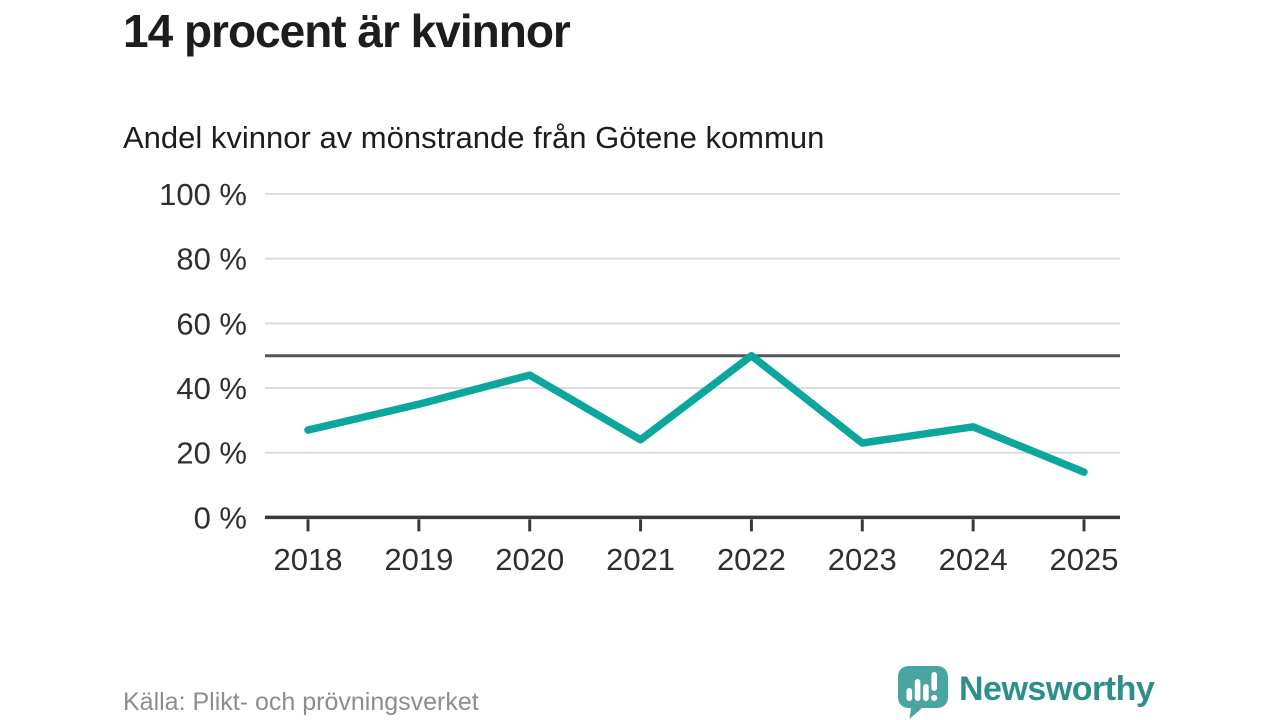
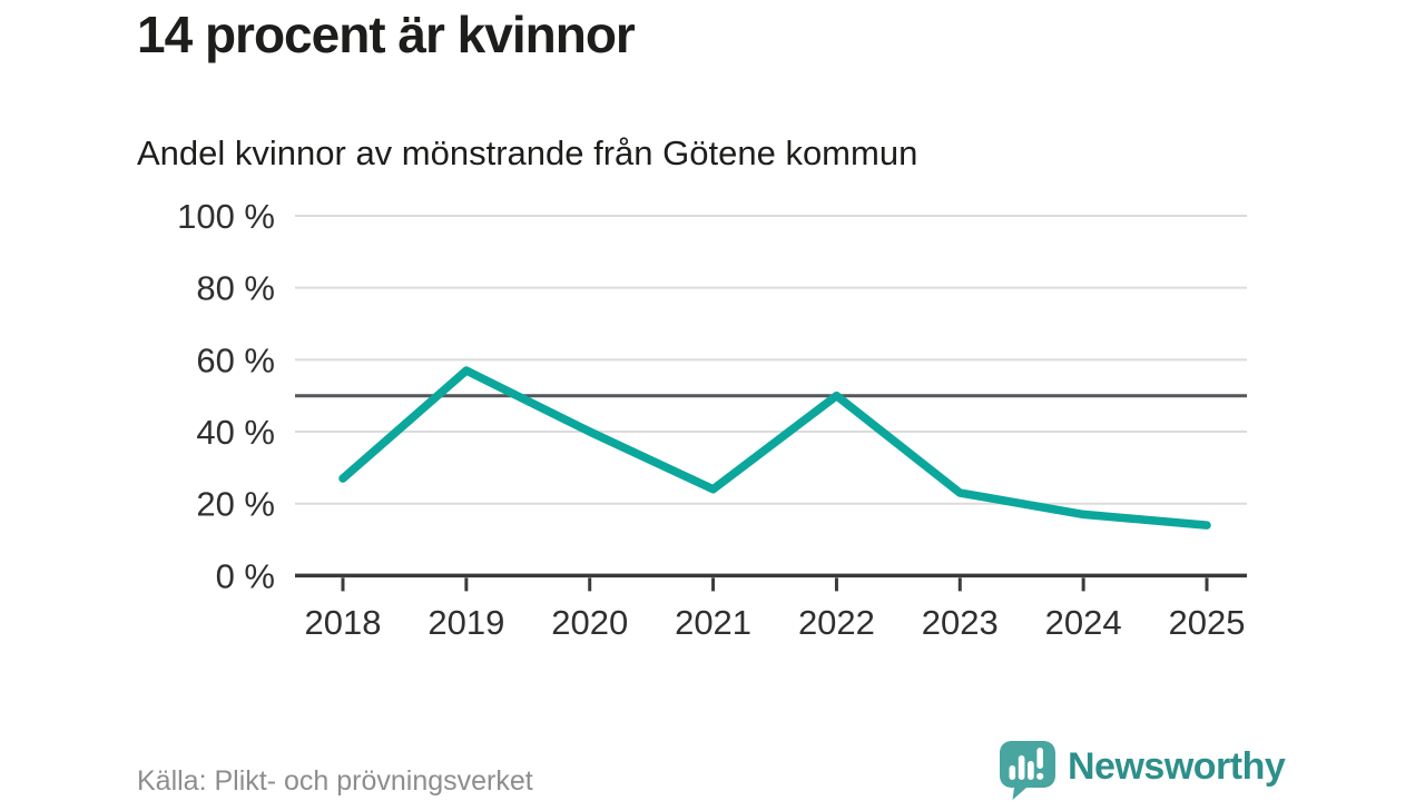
2019: 35% -> 57%
2020: 44% -> 40%
2024: 28% -> 17%
